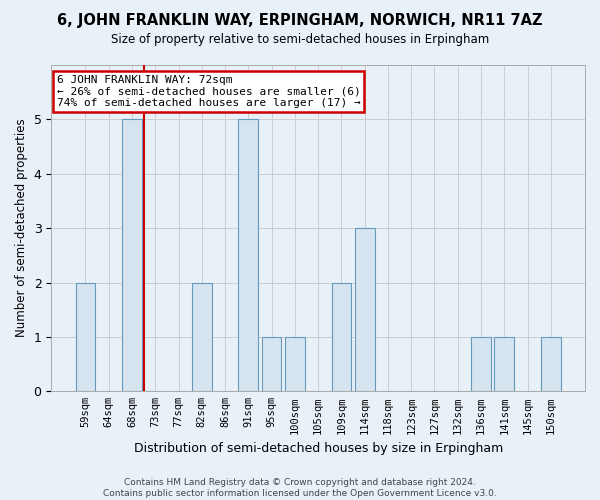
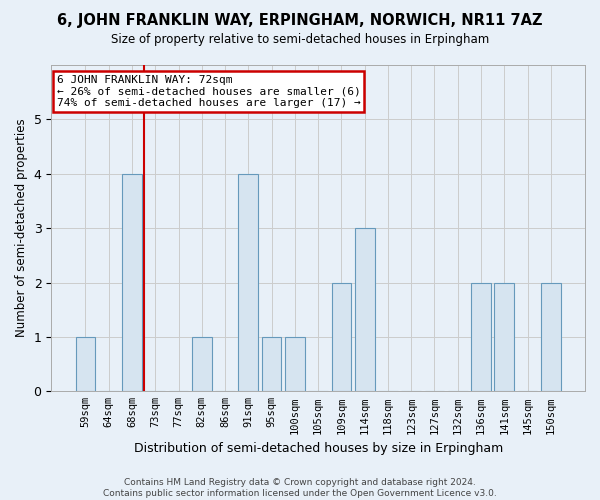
59sqm: 2 -> 1
68sqm: 5 -> 4
82sqm: 2 -> 1
91sqm: 5 -> 4
136sqm: 1 -> 2
141sqm: 1 -> 2
150sqm: 1 -> 2
